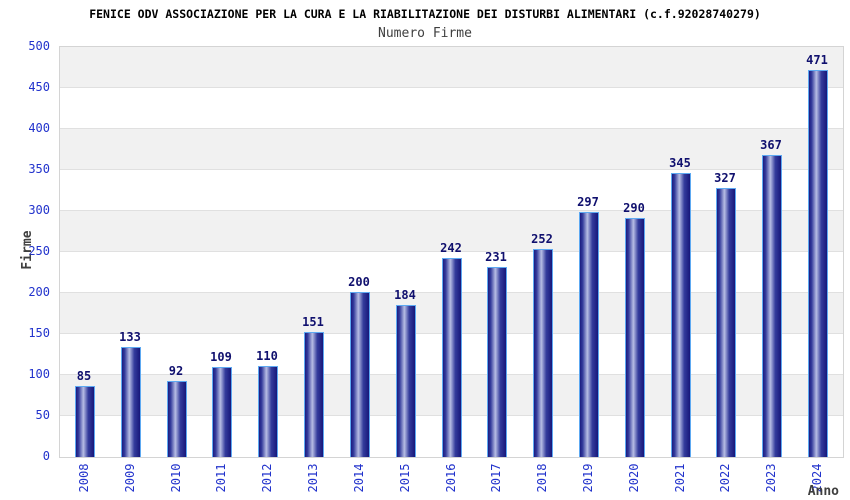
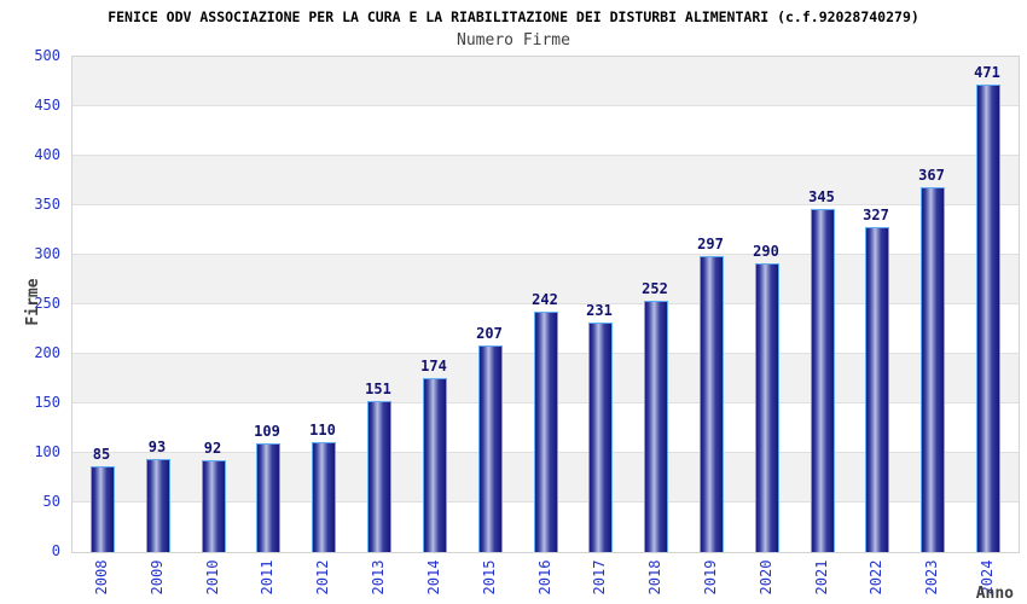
2009: 133 -> 93
2014: 200 -> 174
2015: 184 -> 207
